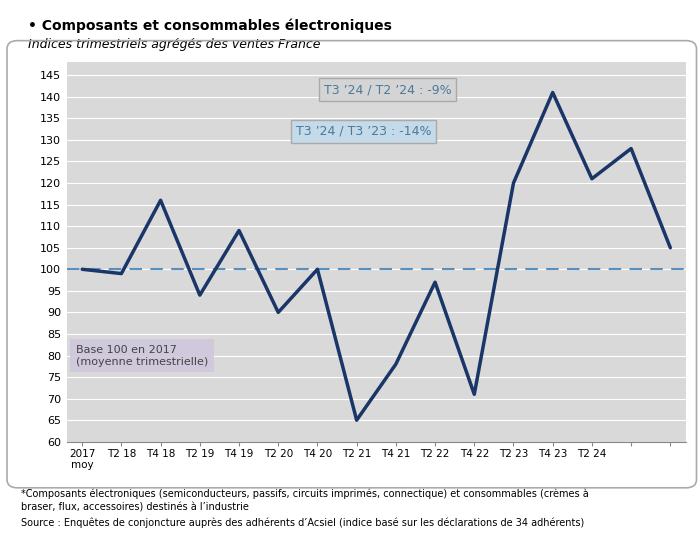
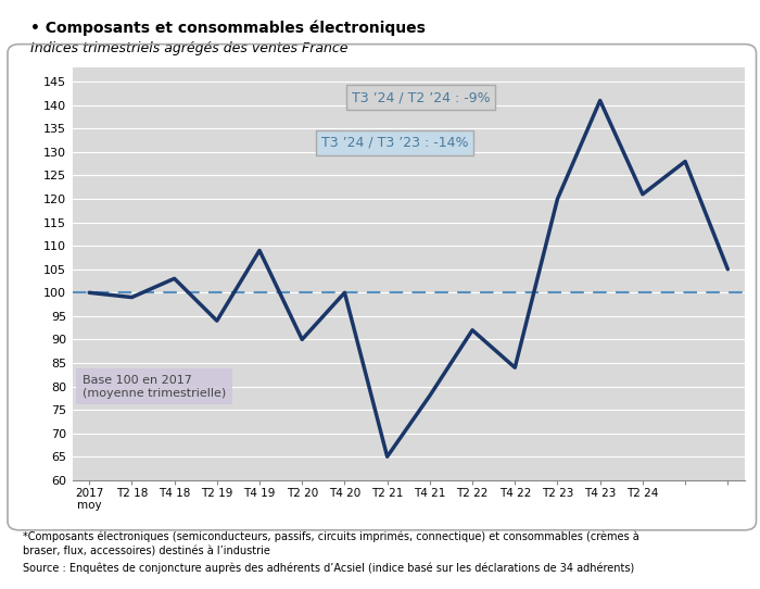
T4 18: 116 -> 103
T2 22: 97 -> 92
T4 22: 71 -> 84
